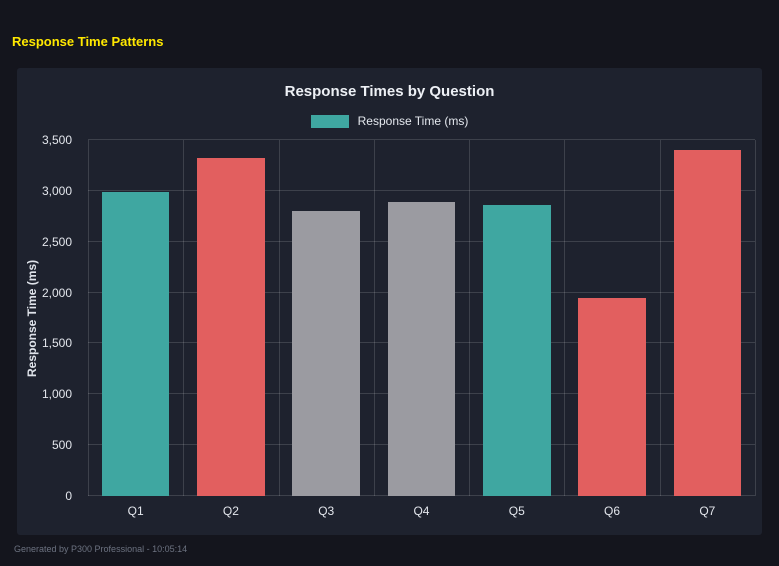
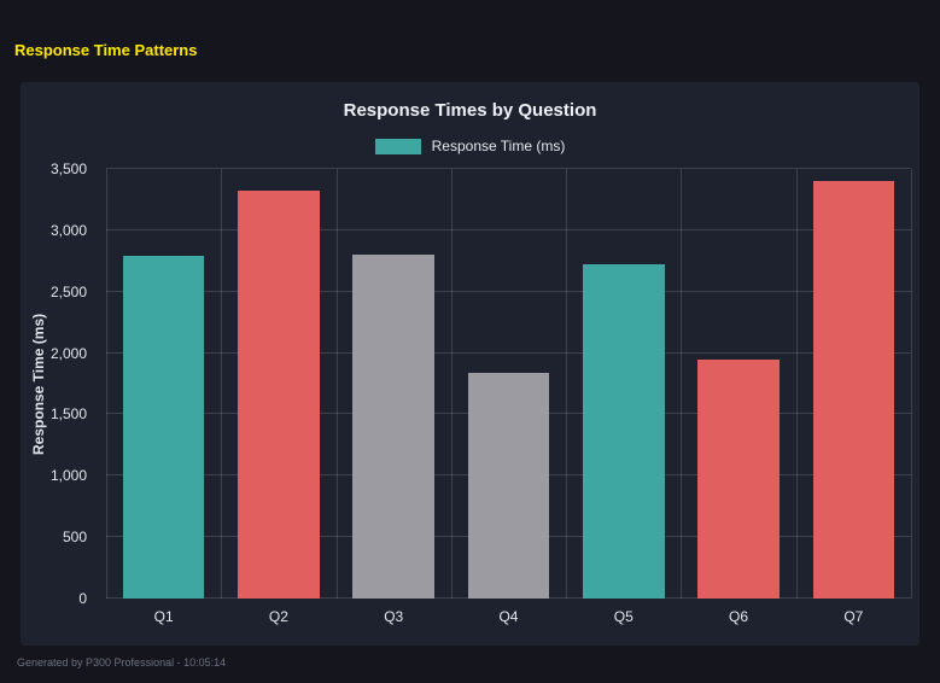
Q1: 2990 -> 2790
Q4: 2890 -> 1840
Q5: 2860 -> 2720
